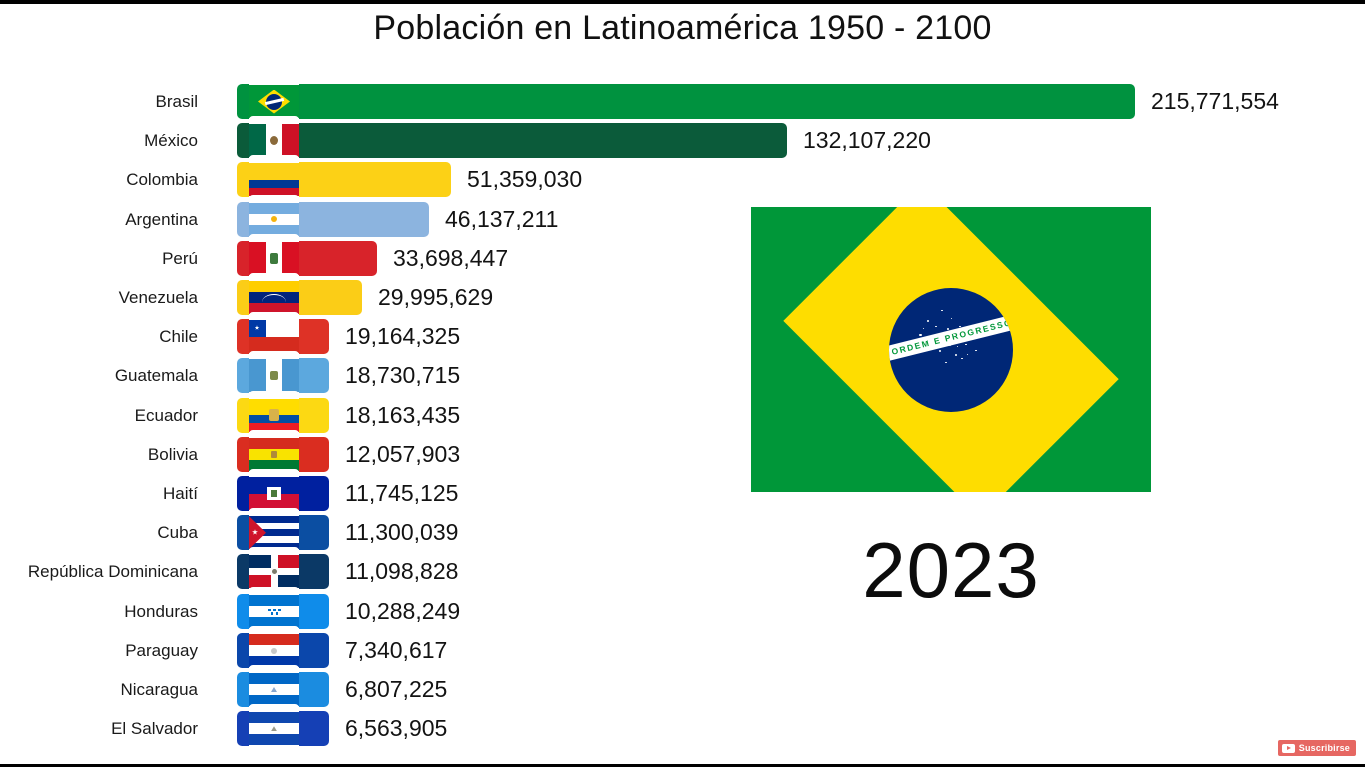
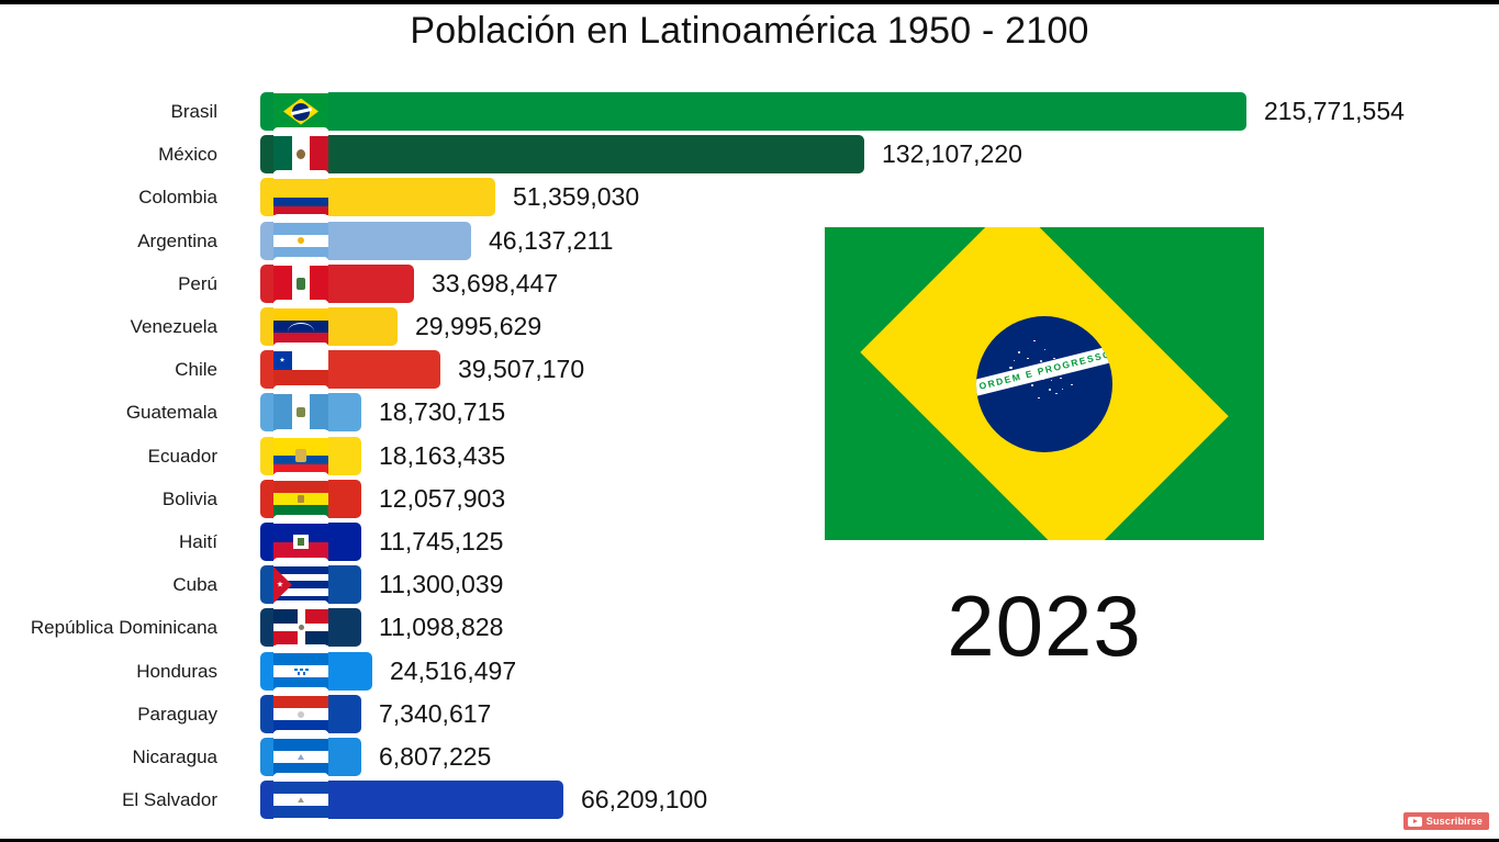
Chile: 19,164,325 -> 39,507,170
Honduras: 10,288,249 -> 24,516,497
El Salvador: 6,563,905 -> 66,209,100
